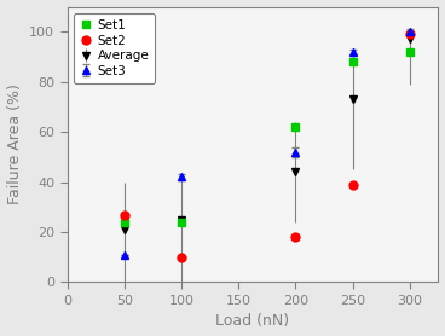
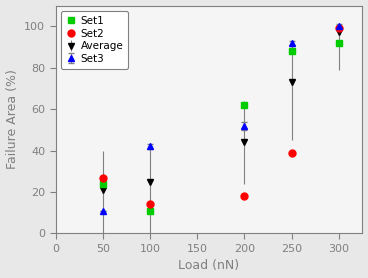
Set1/100: 24 -> 11
Set2/100: 10 -> 14
